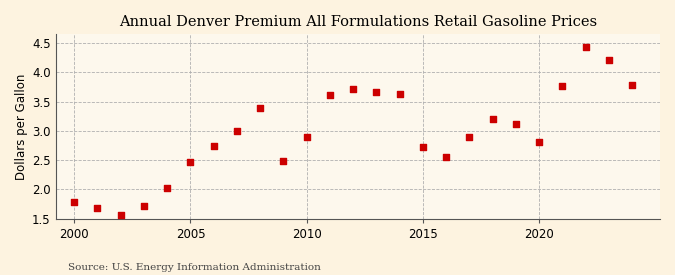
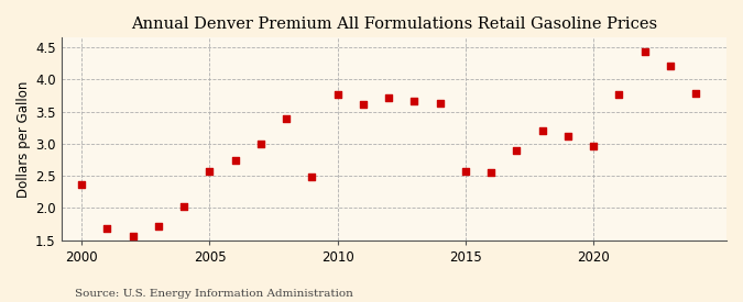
2000: 1.78 -> 2.36
2005: 2.47 -> 2.58
2010: 2.90 -> 3.76
2015: 2.73 -> 2.58
2020: 2.81 -> 2.96
